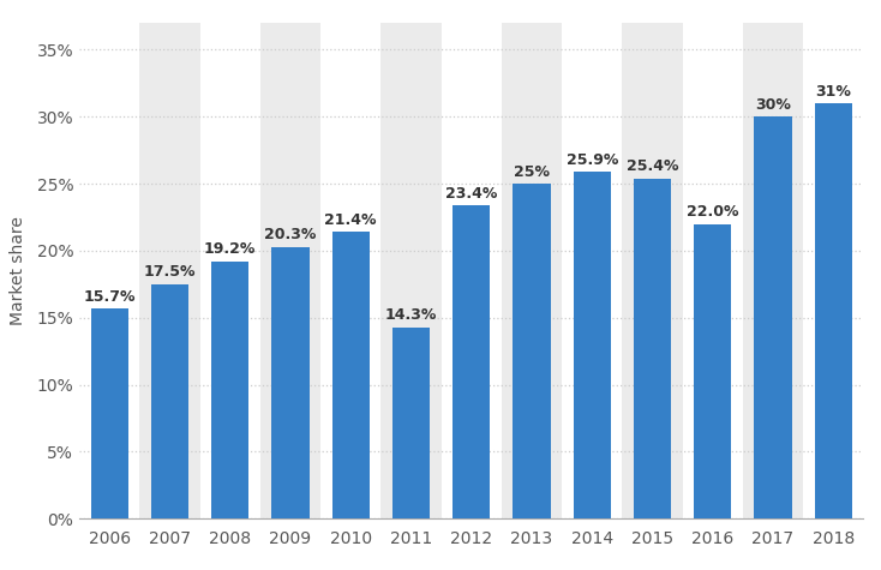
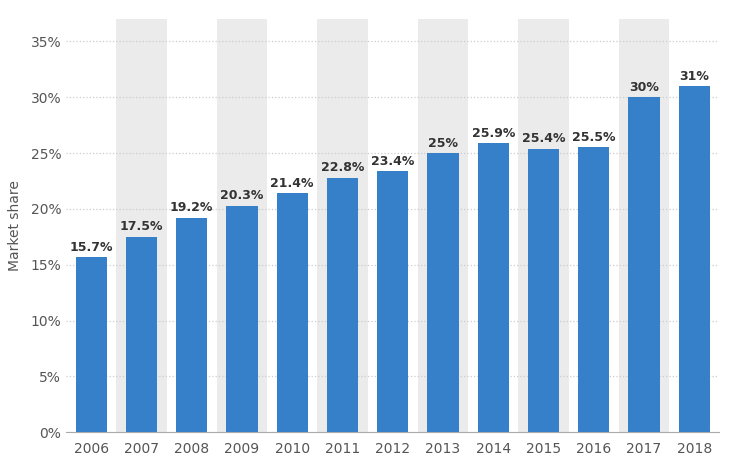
2011: 14.3% -> 22.8%
2016: 22.0% -> 25.5%
